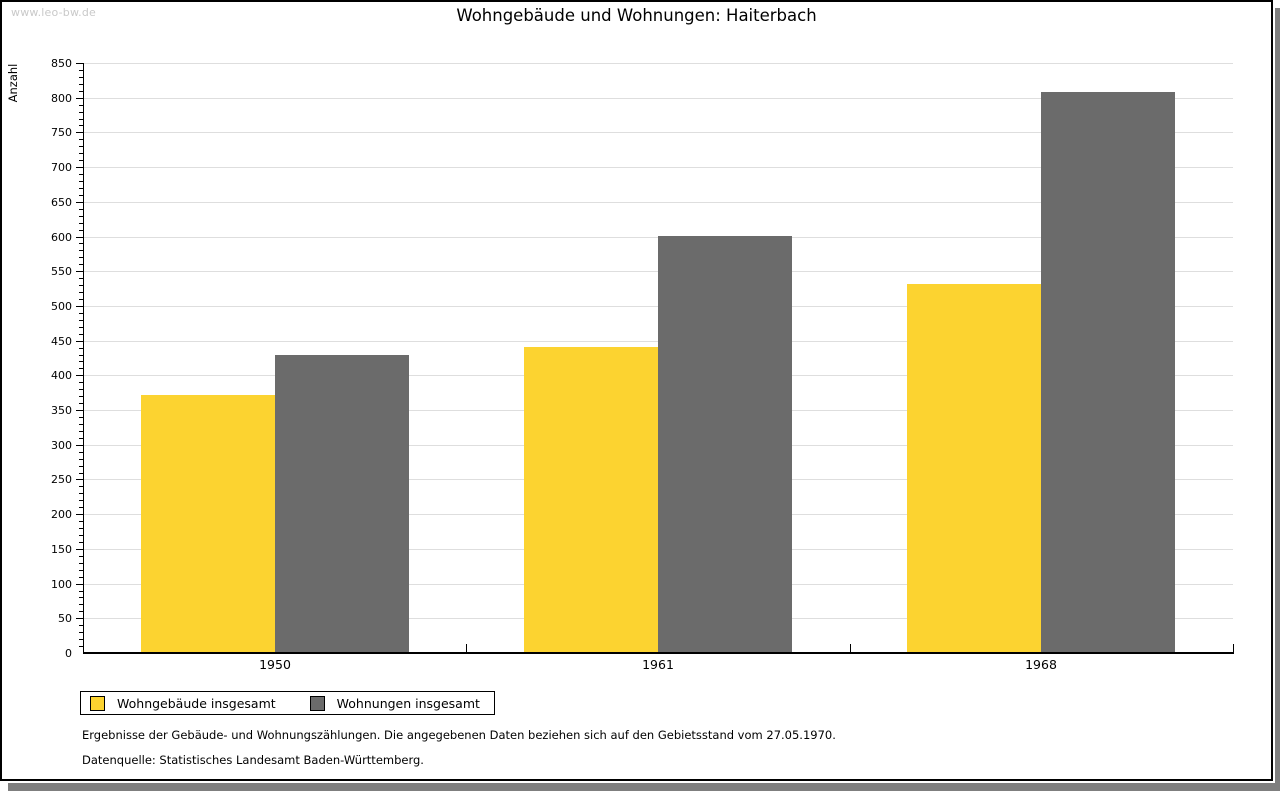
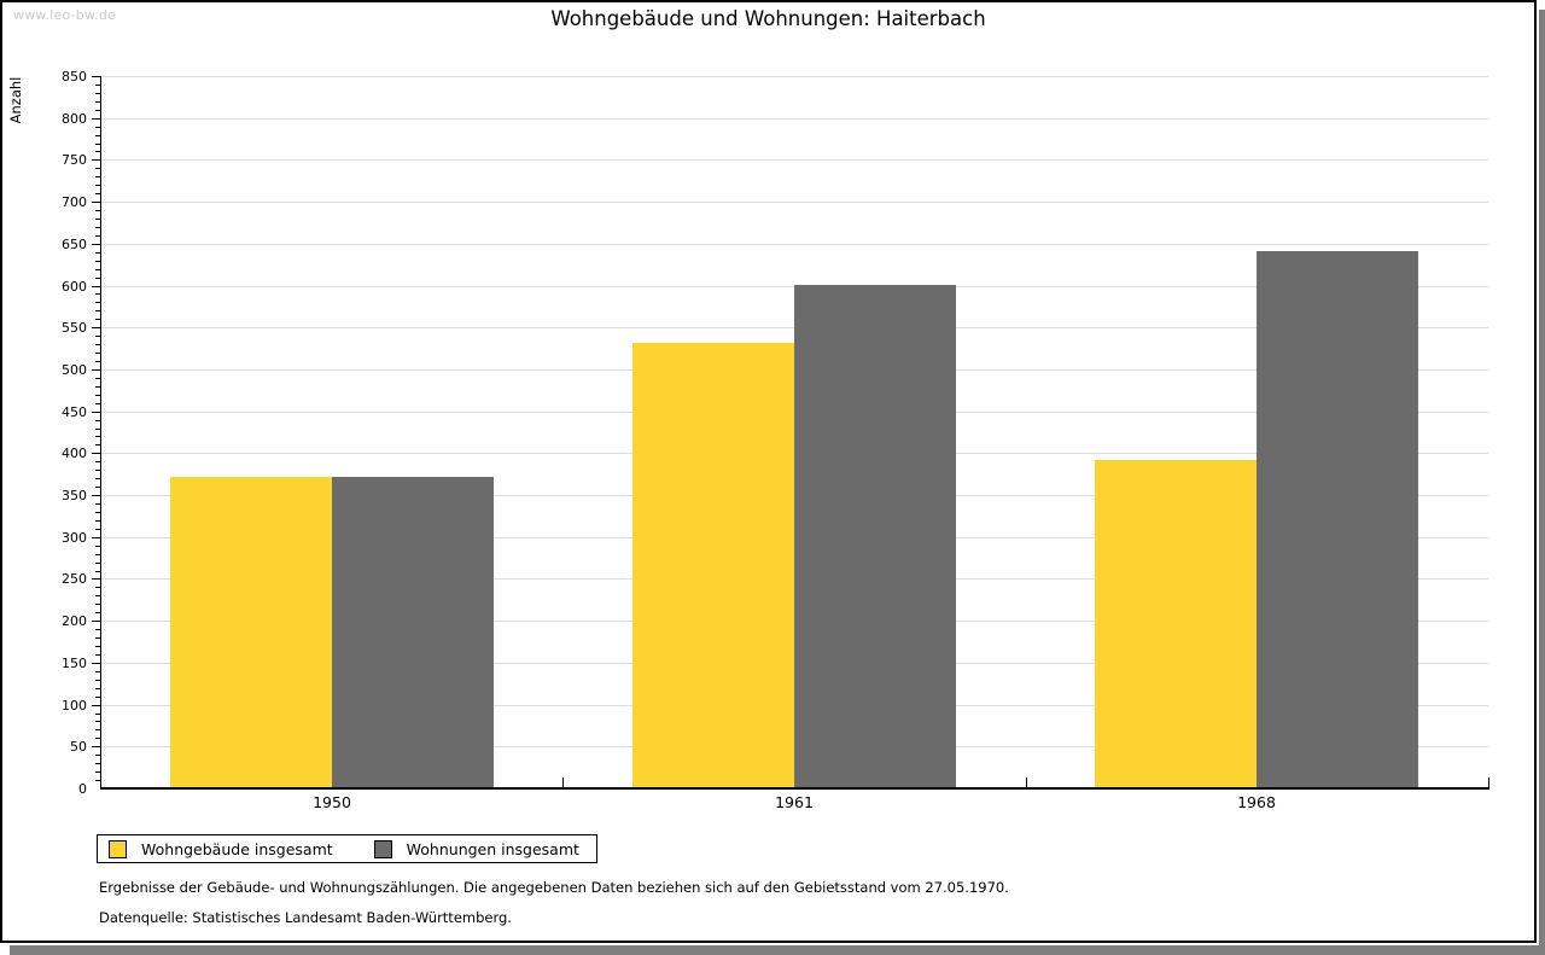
Wohnungen insgesamt/1950: 430 -> 370
Wohngebäude insgesamt/1961: 440 -> 530
Wohngebäude insgesamt/1968: 530 -> 390
Wohnungen insgesamt/1968: 810 -> 640
